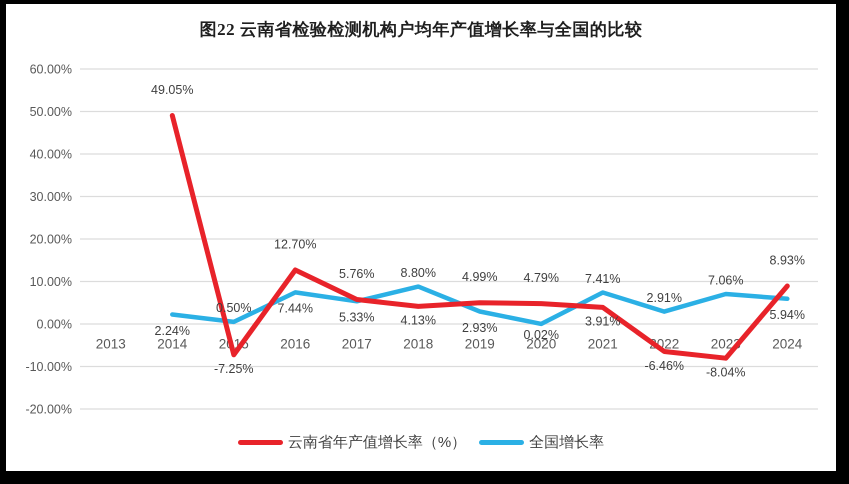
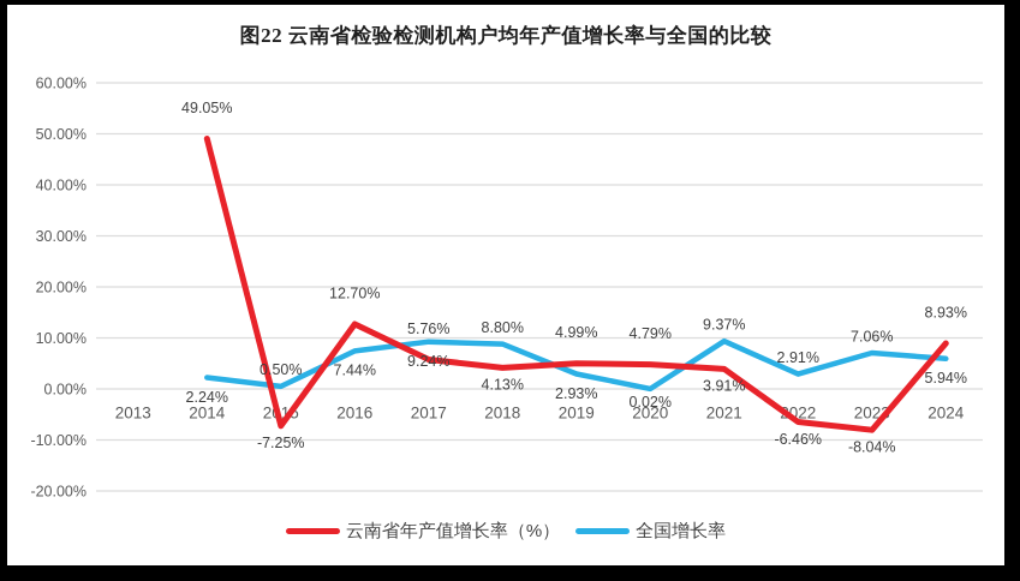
全国增长率/2017: 5.33% -> 9.24%
全国增长率/2021: 7.41% -> 9.37%
